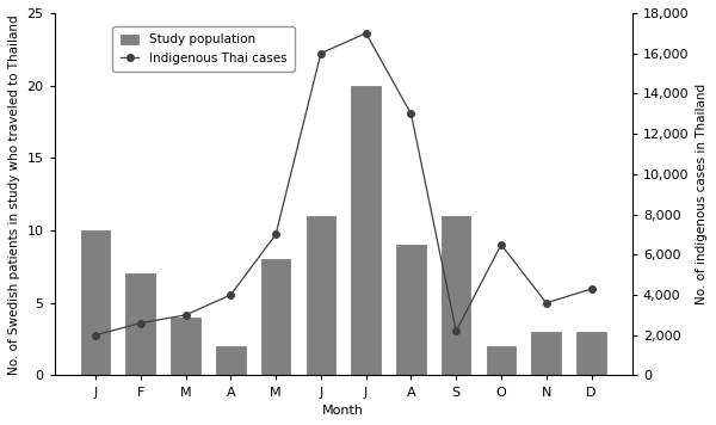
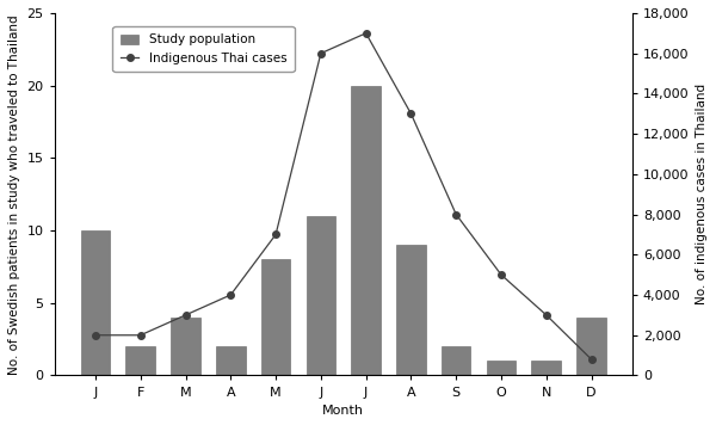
Study population/F: 7 -> 2
Indigenous Thai cases/F: 2,600 -> 2,000
Study population/S: 11 -> 2
Indigenous Thai cases/S: 2,200 -> 8,000
Study population/O: 2 -> 1
Indigenous Thai cases/O: 6,500 -> 5,000
Study population/N: 3 -> 1
Indigenous Thai cases/N: 3,600 -> 3,000
Study population/D: 3 -> 4
Indigenous Thai cases/D: 4,300 -> 800
